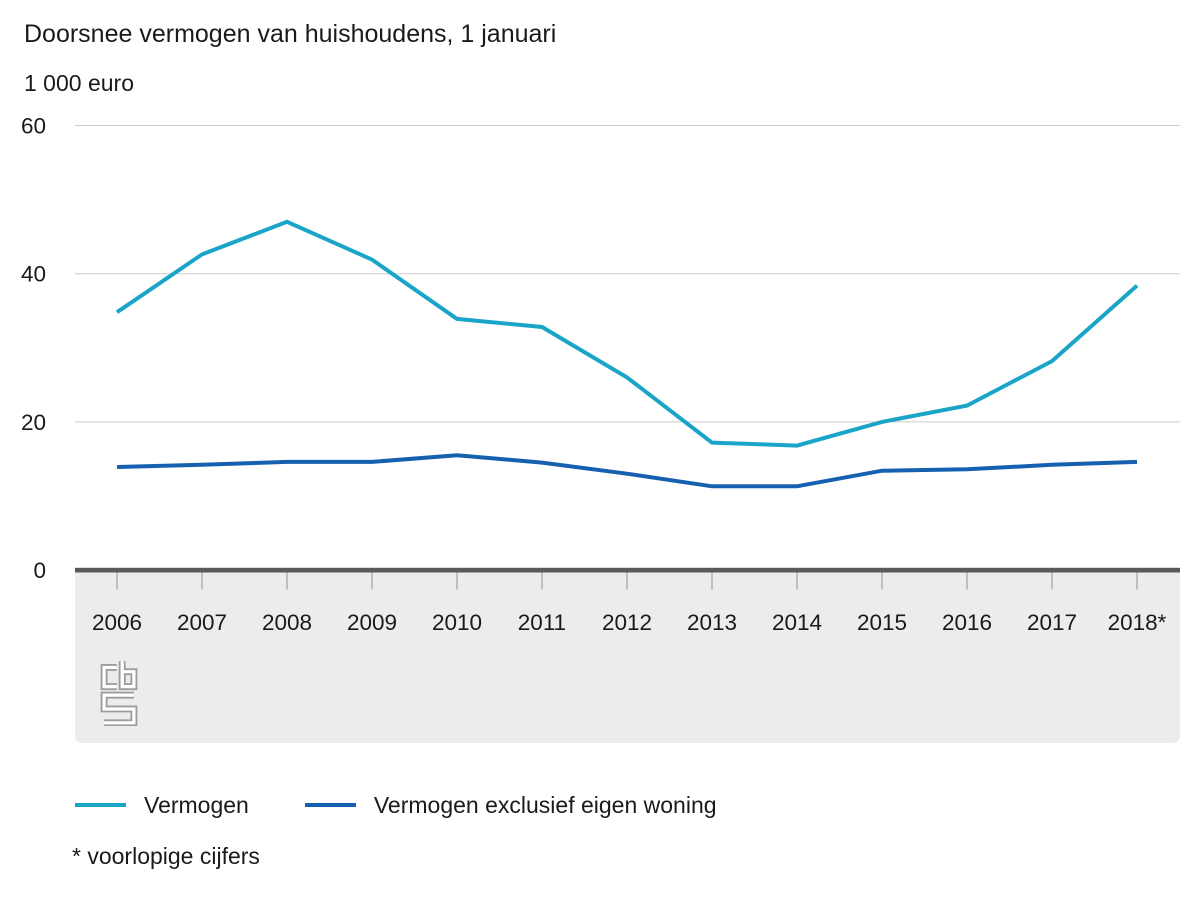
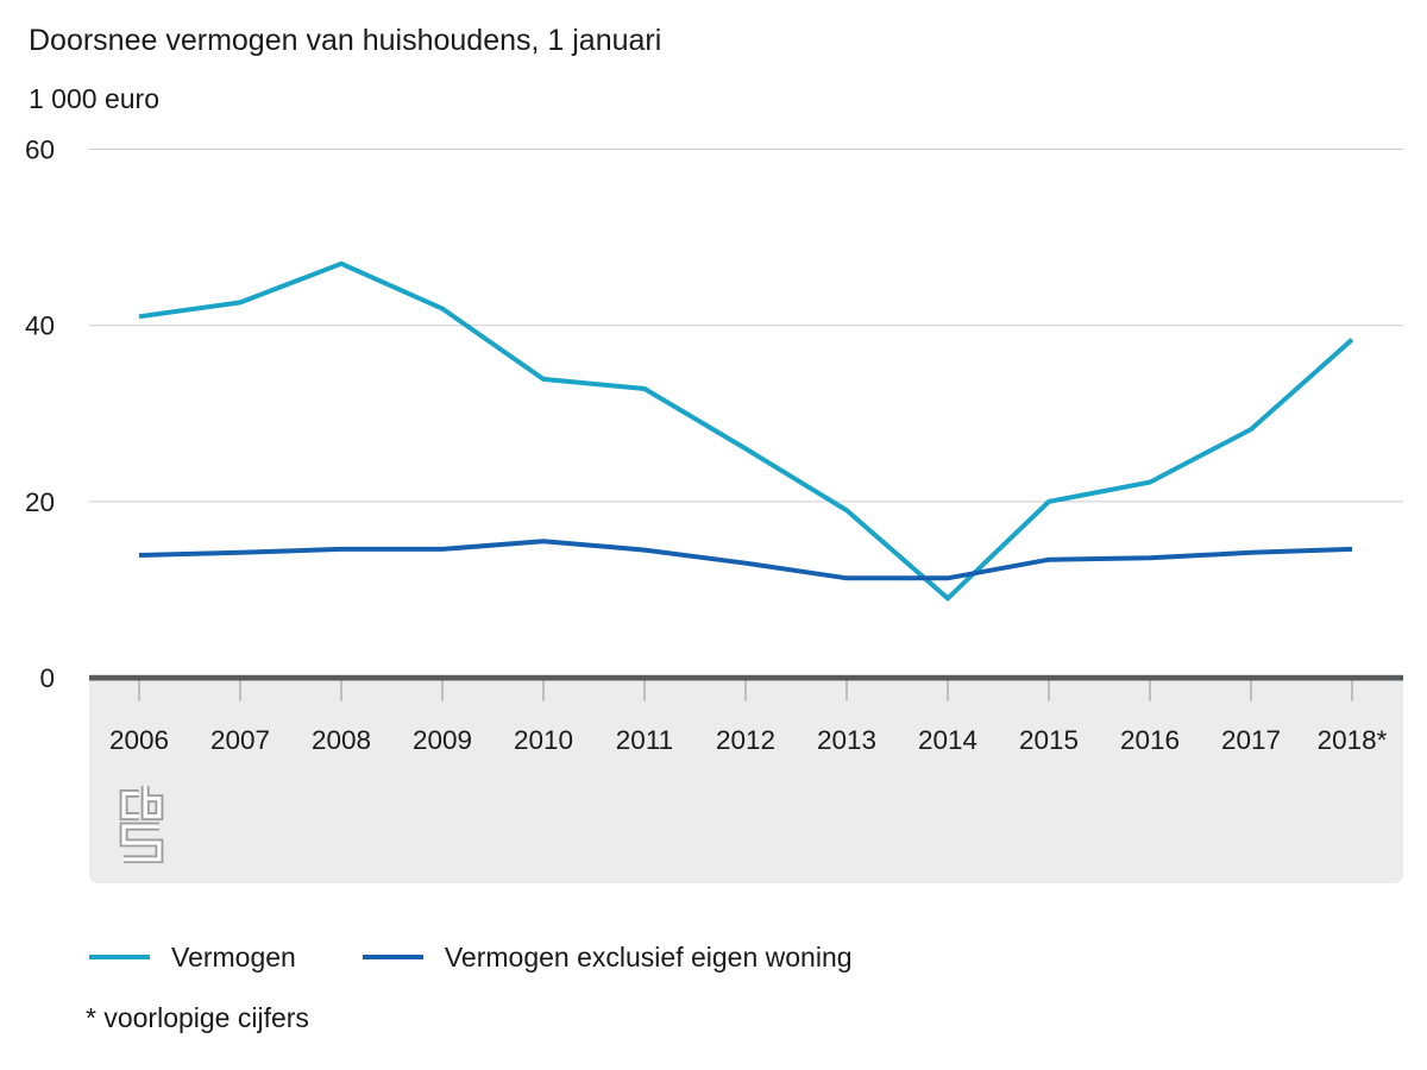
Vermogen/2006: 35 -> 41
Vermogen/2013: 17 -> 19
Vermogen/2014: 17 -> 9
